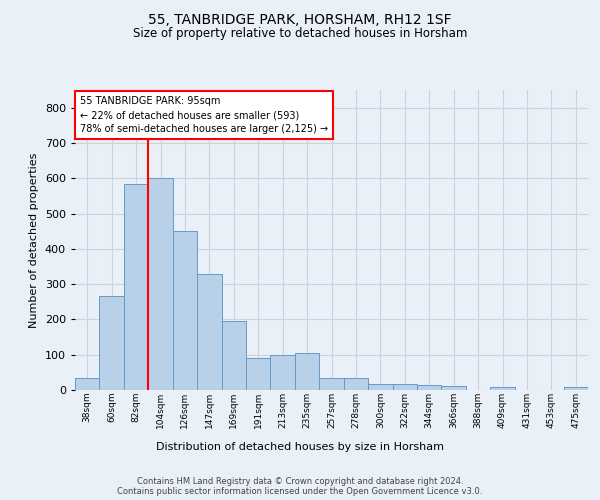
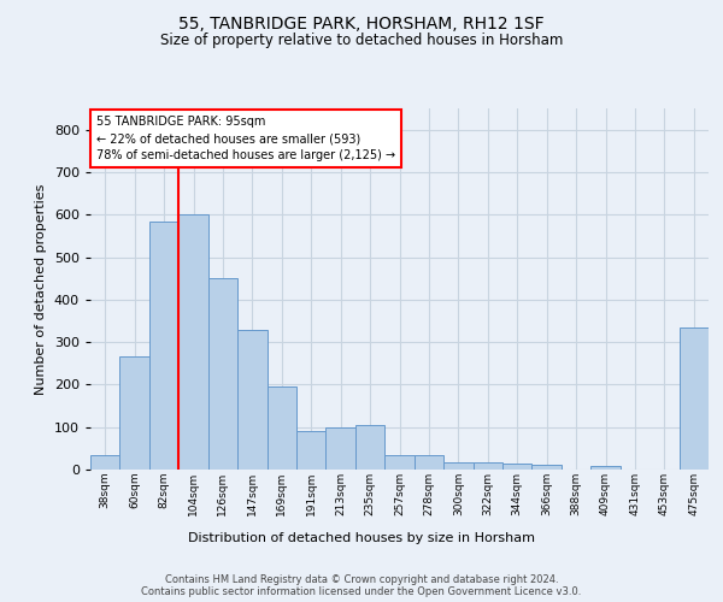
475sqm: 8 -> 335
